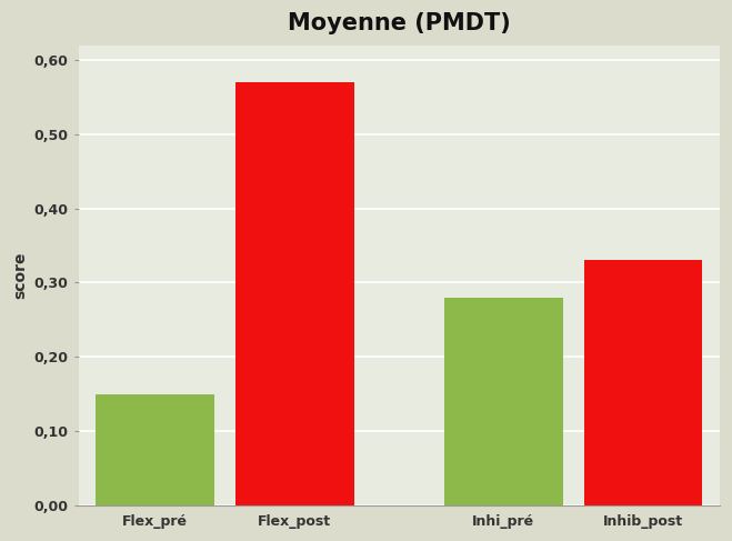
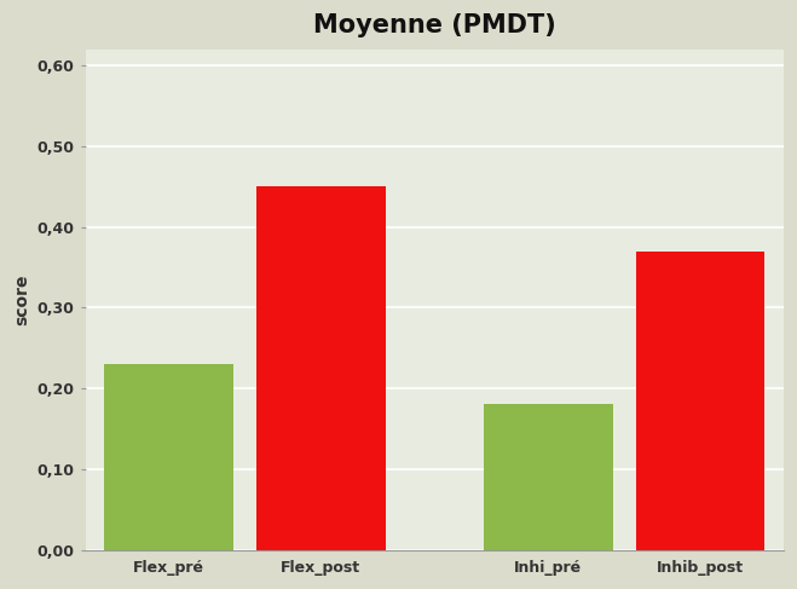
Flex_pré: 0,15 -> 0,23
Flex_post: 0,57 -> 0,45
Inhi_pré: 0,28 -> 0,18
Inhib_post: 0,33 -> 0,37
